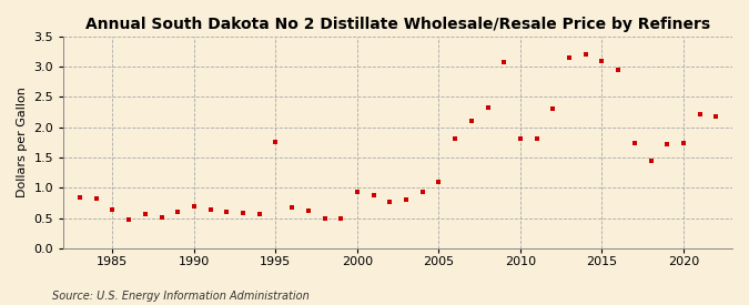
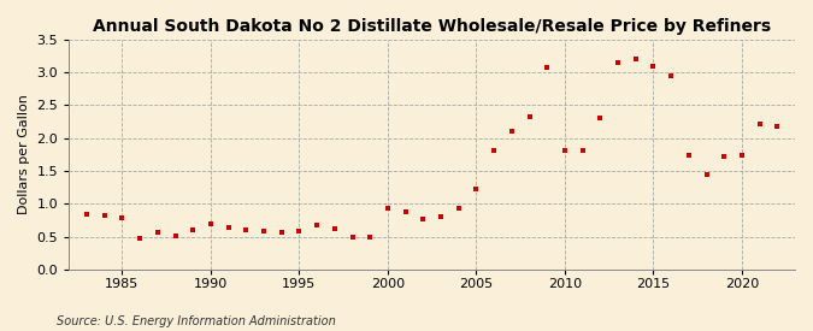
1985: 0.64 -> 0.79
1995: 1.76 -> 0.58
2005: 1.10 -> 1.22
